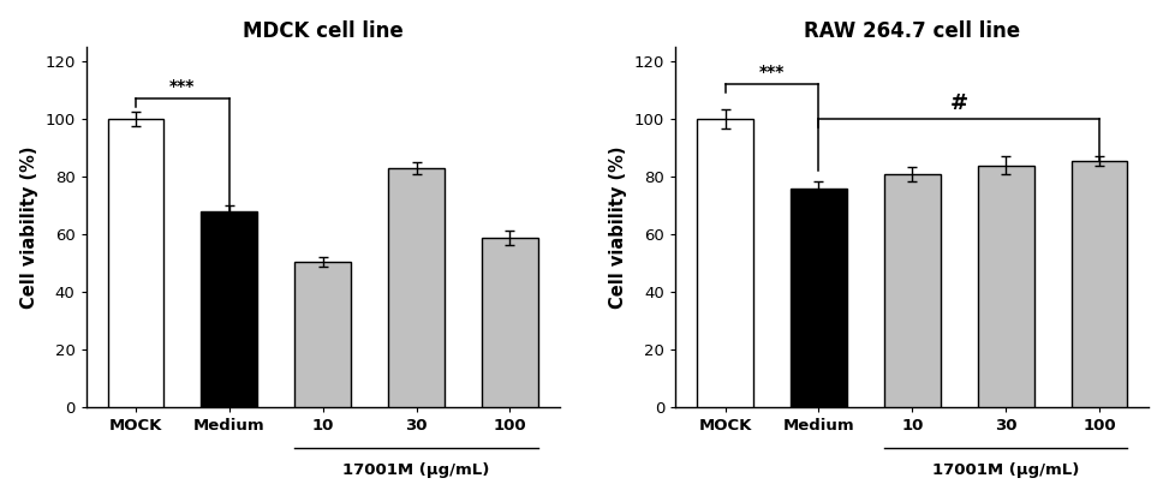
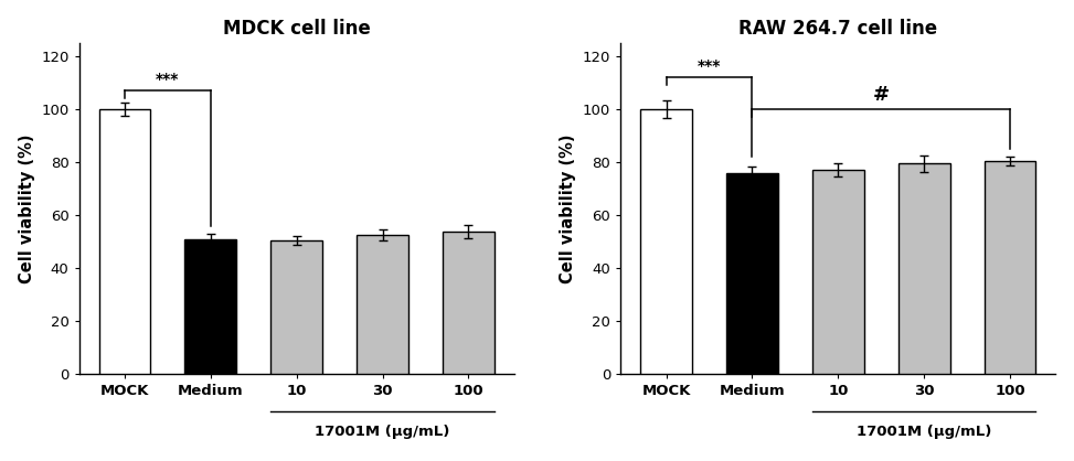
MDCK cell line/Medium: 68.0 -> 51.0
MDCK cell line/30: 83.0 -> 52.5
MDCK cell line/100: 59.0 -> 54.0
RAW 264.7 cell line/10: 81.0 -> 77.0
RAW 264.7 cell line/30: 84.0 -> 79.5
RAW 264.7 cell line/100: 85.5 -> 80.5
